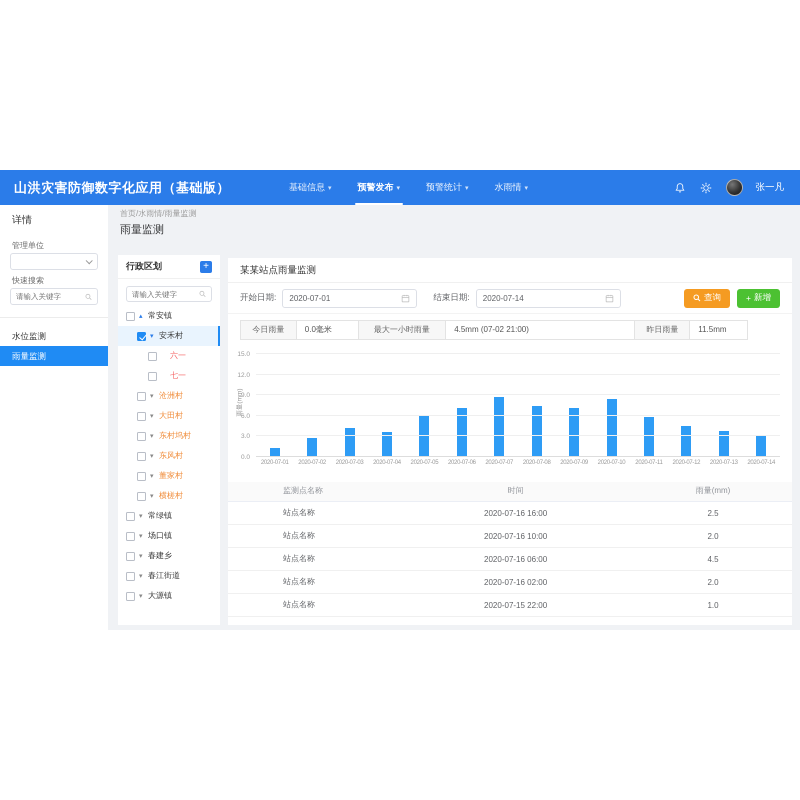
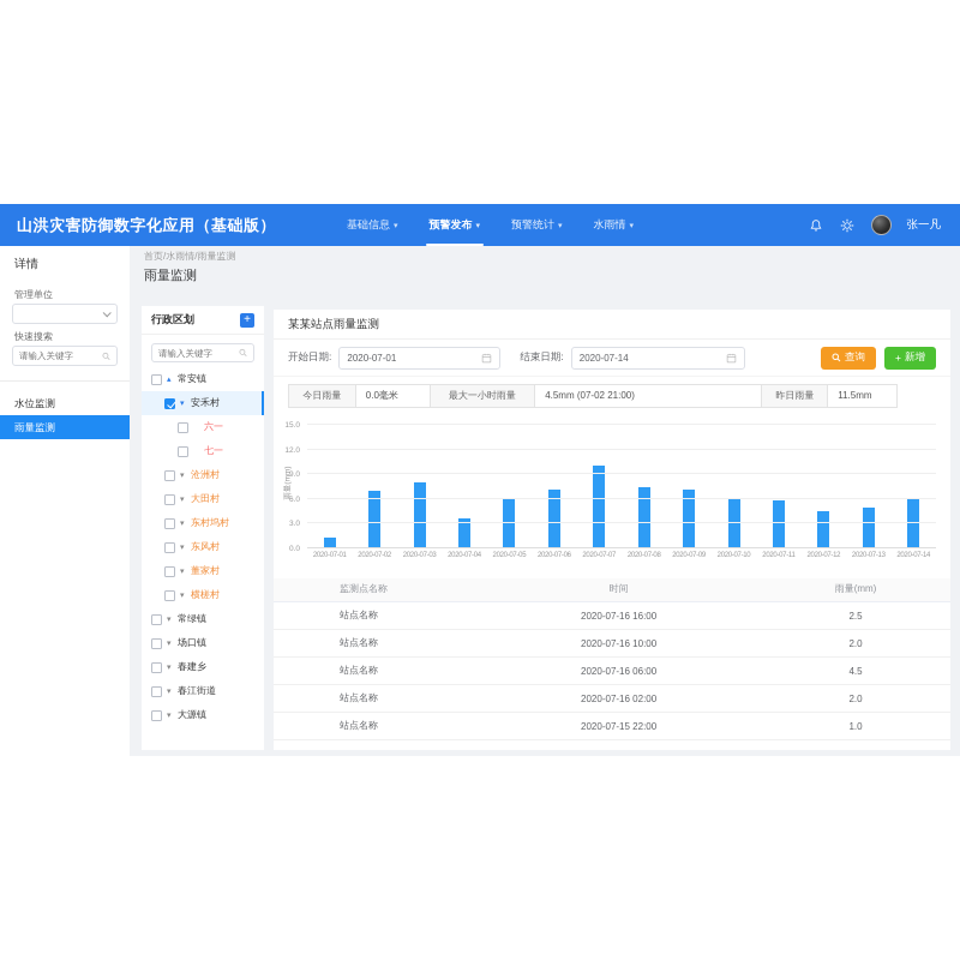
2020-07-02: 3 -> 7
2020-07-03: 4 -> 8
2020-07-07: 9 -> 10
2020-07-10: 8 -> 6
2020-07-13: 4 -> 5
2020-07-14: 3 -> 6
